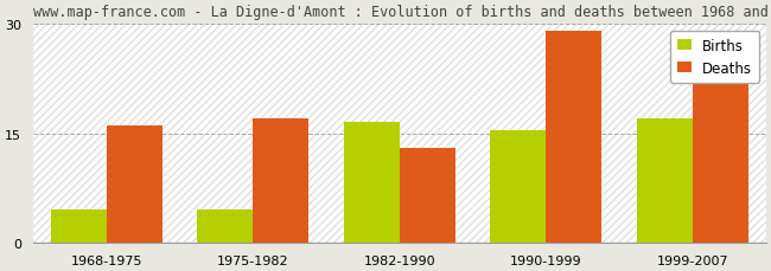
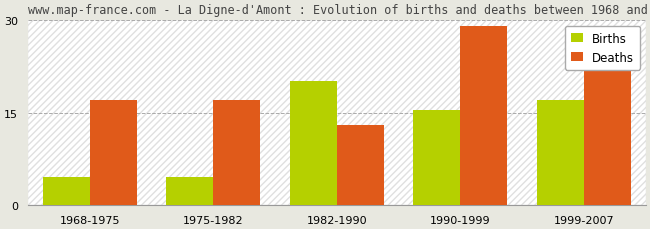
Deaths/1968-1975: 16 -> 17
Births/1982-1990: 16.5 -> 20.2
